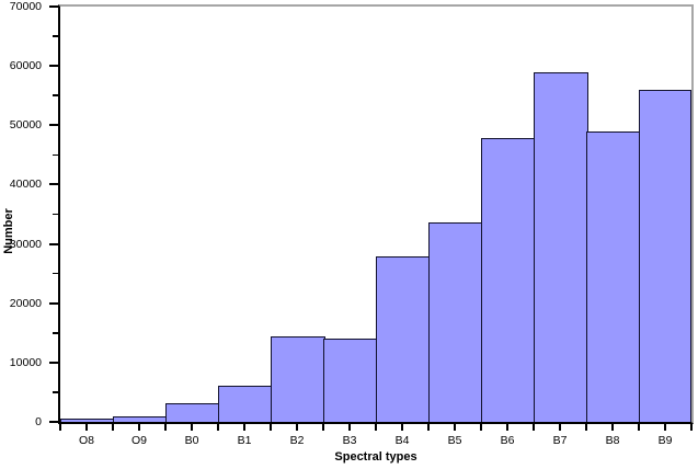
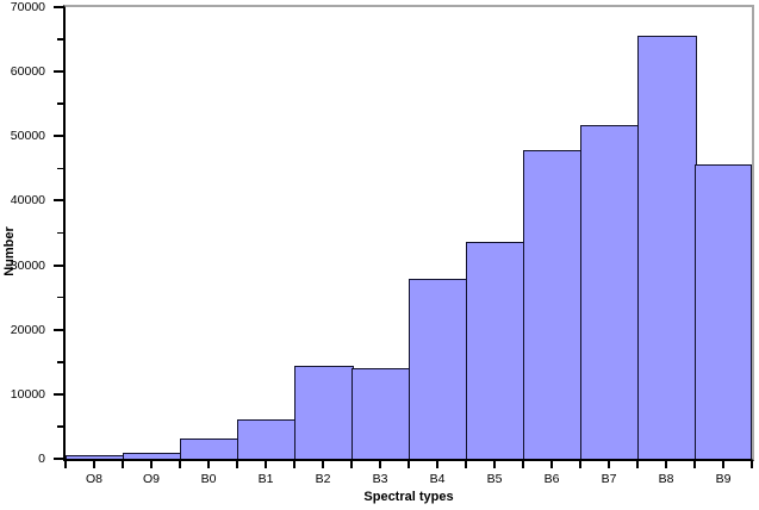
B7: 59000 -> 52000
B8: 49000 -> 66000
B9: 56000 -> 46000
